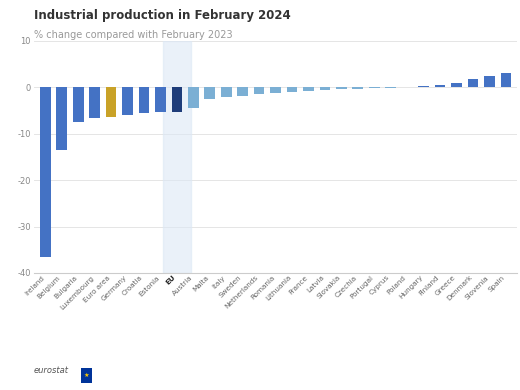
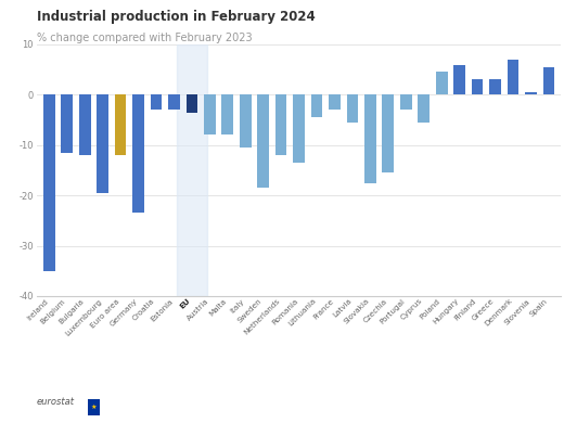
Ireland: -36.5 -> -35.0
Belgium: -13.5 -> -11.5
Bulgaria: -7.5 -> -12.0
Luxembourg: -6.5 -> -19.5
Euro area: -6.4 -> -12.0
Germany: -6.0 -> -23.5
Croatia: -5.5 -> -3.0
Estonia: -5.4 -> -3.0
EU: -5.4 -> -3.5
Austria: -4.5 -> -8.0
Malta: -2.5 -> -8.0
Italy: -2.0 -> -10.5
Sweden: -1.8 -> -18.5
Netherlands: -1.5 -> -12.0
Romania: -1.2 -> -13.5
Lithuania: -0.9 -> -4.5
France: -0.7 -> -3.0
Latvia: -0.5 -> -5.5
Slovakia: -0.4 -> -17.5
Czechia: -0.3 -> -15.5
Portugal: -0.1 -> -3.0
Cyprus: -0.1 -> -5.5
Poland: 0.1 -> 4.5
Hungary: 0.2 -> 6.0
Finland: 0.5 -> 3.0
Greece: 1.0 -> 3.0
Denmark: 1.8 -> 7.0
Slovenia: 2.5 -> 0.5
Spain: 3.2 -> 5.5
